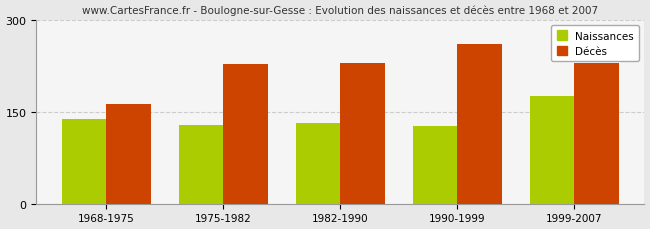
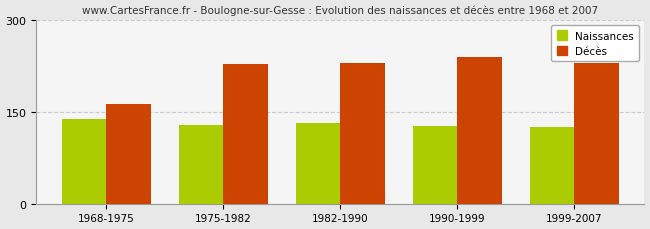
Décès/1990-1999: 260 -> 240
Naissances/1999-2007: 176 -> 126
